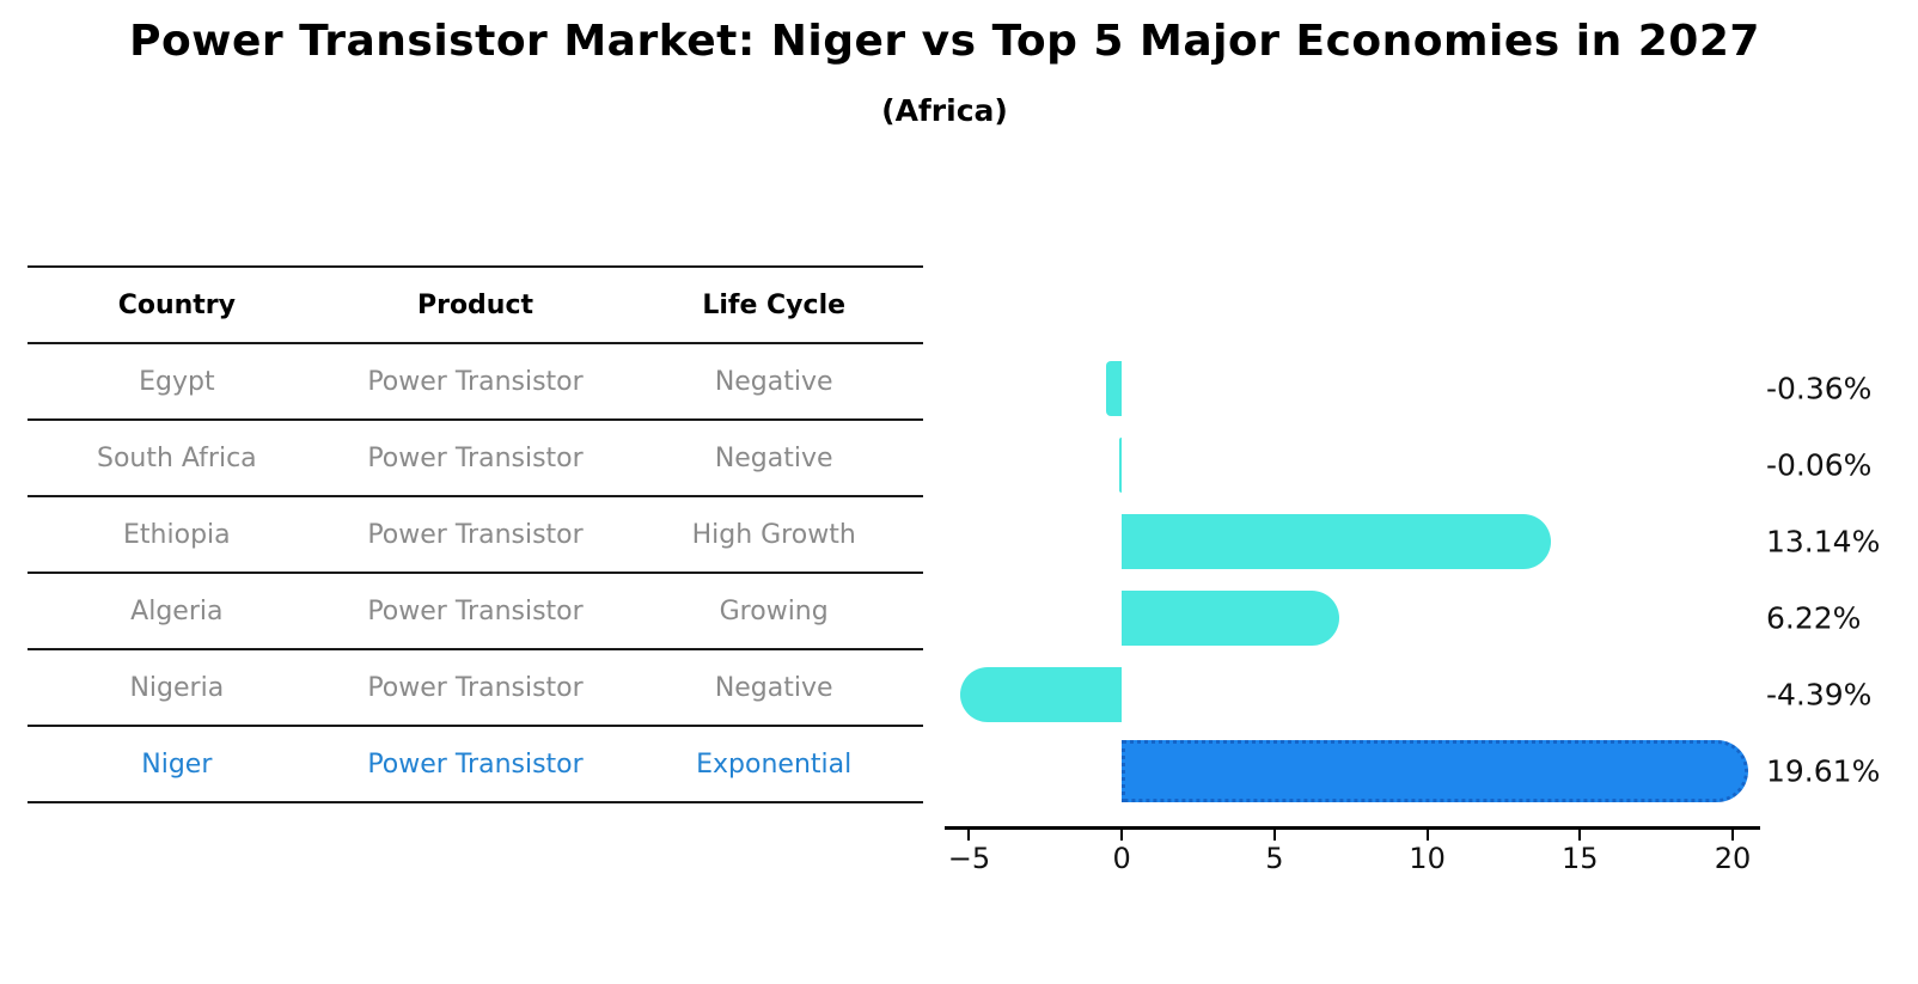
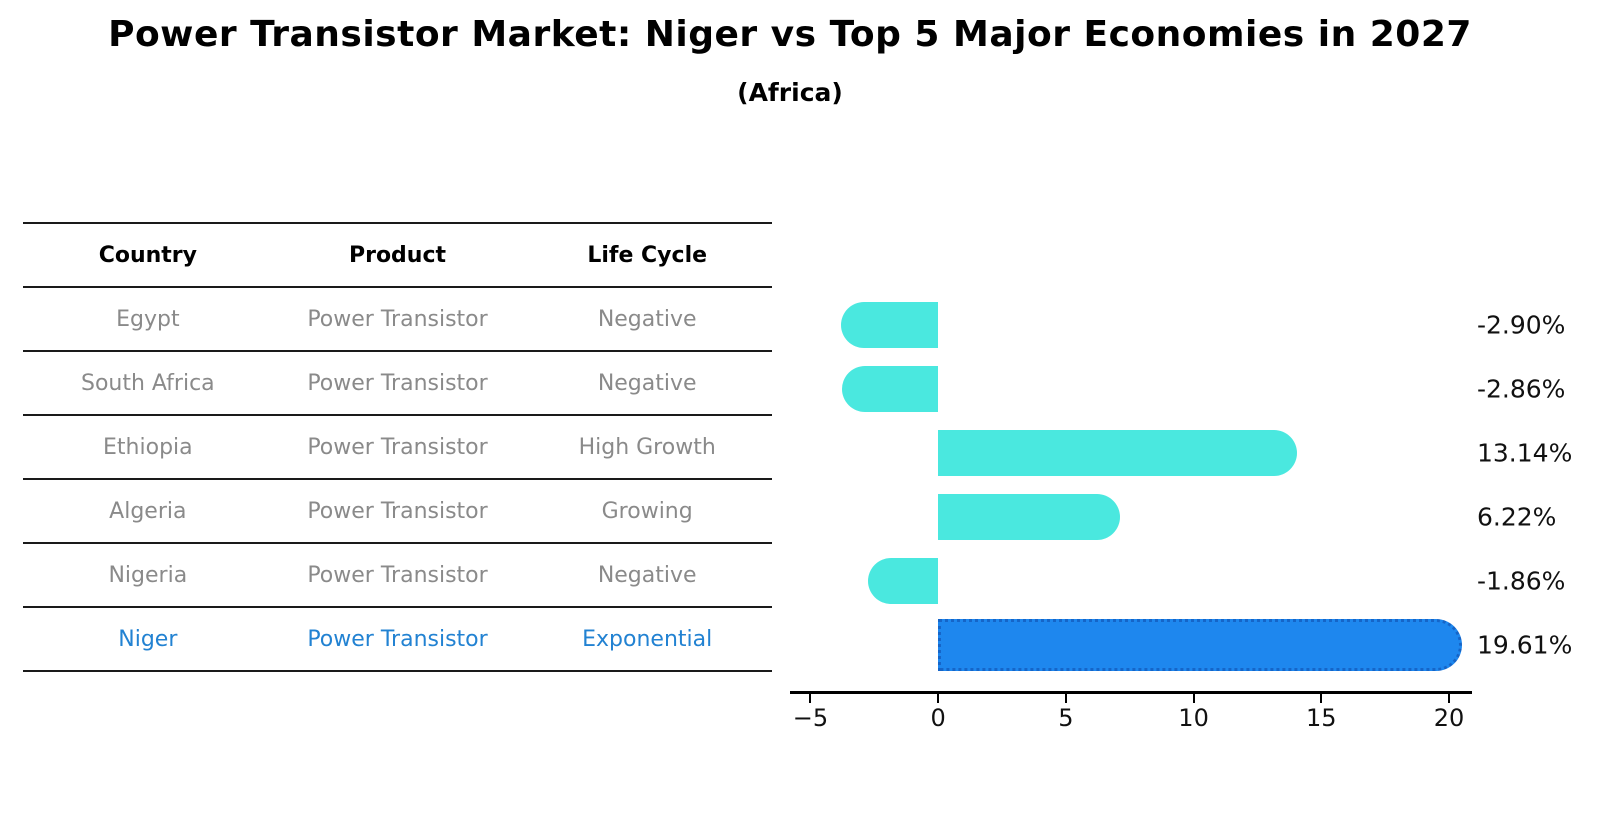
Egypt: -0.36% -> -2.90%
South Africa: -0.06% -> -2.86%
Nigeria: -4.39% -> -1.86%
